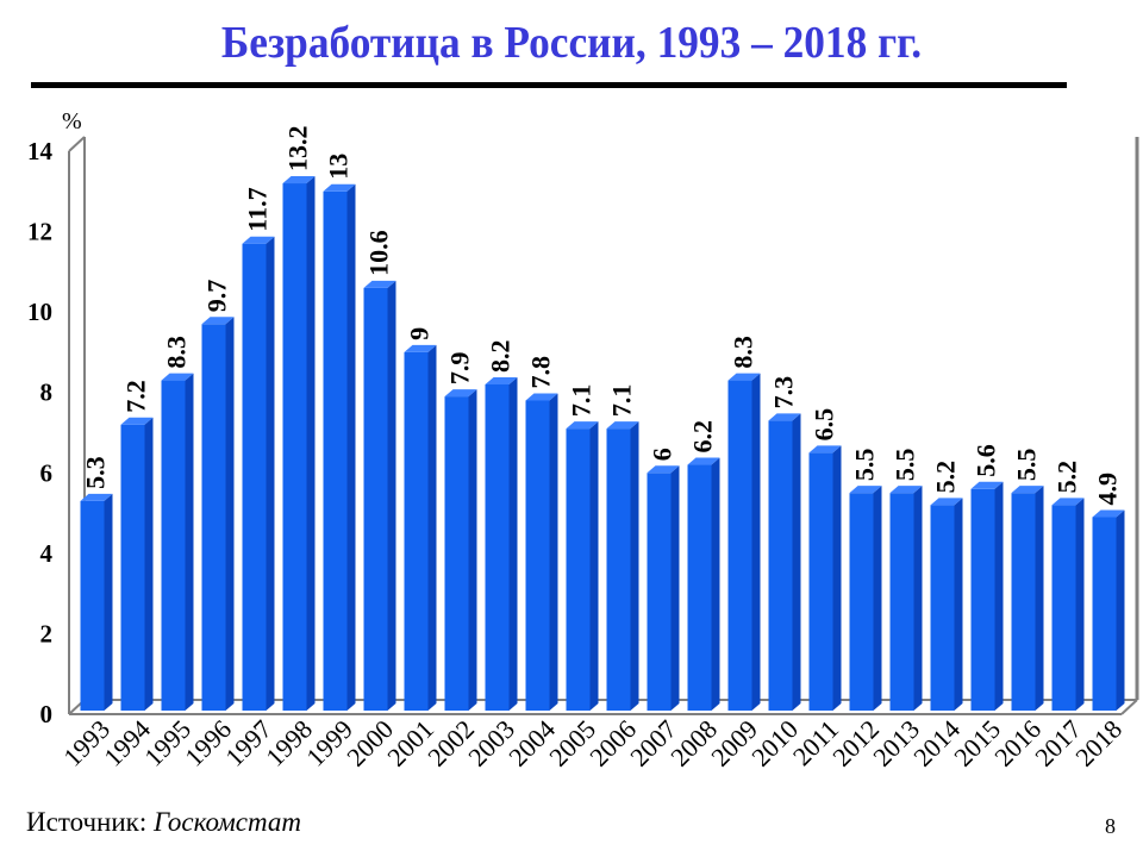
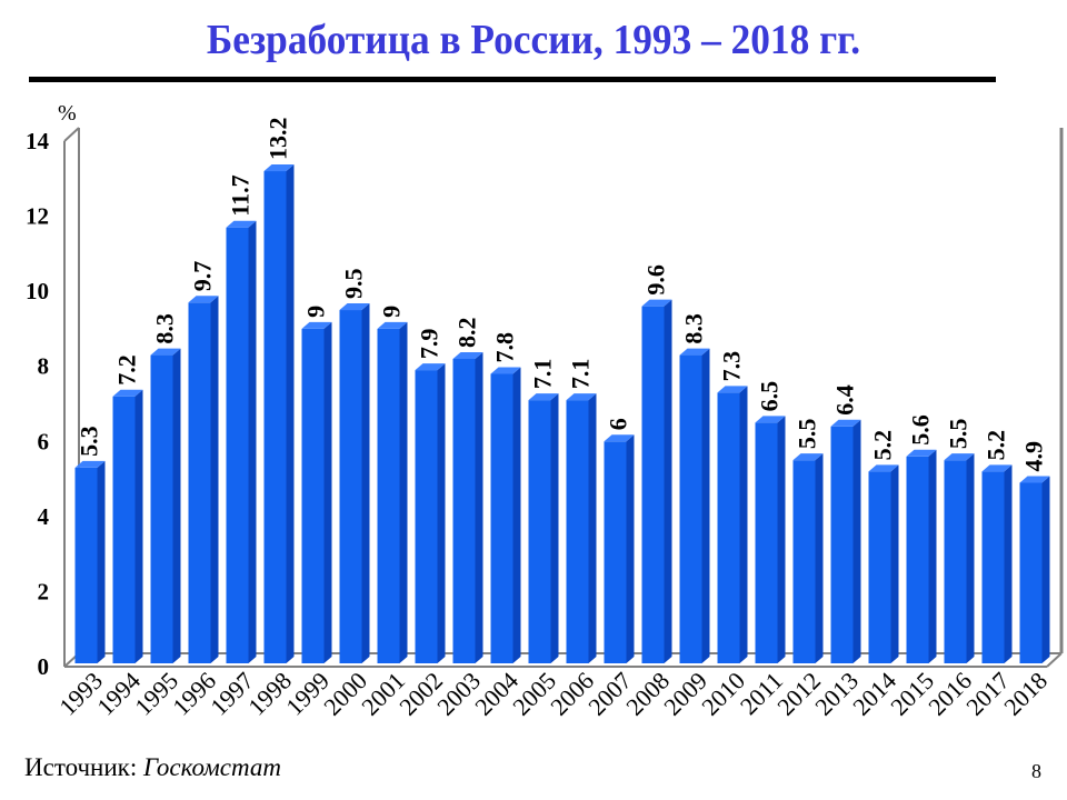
1999: 13 -> 9
2000: 10.6 -> 9.5
2008: 6.2 -> 9.6
2013: 5.5 -> 6.4
